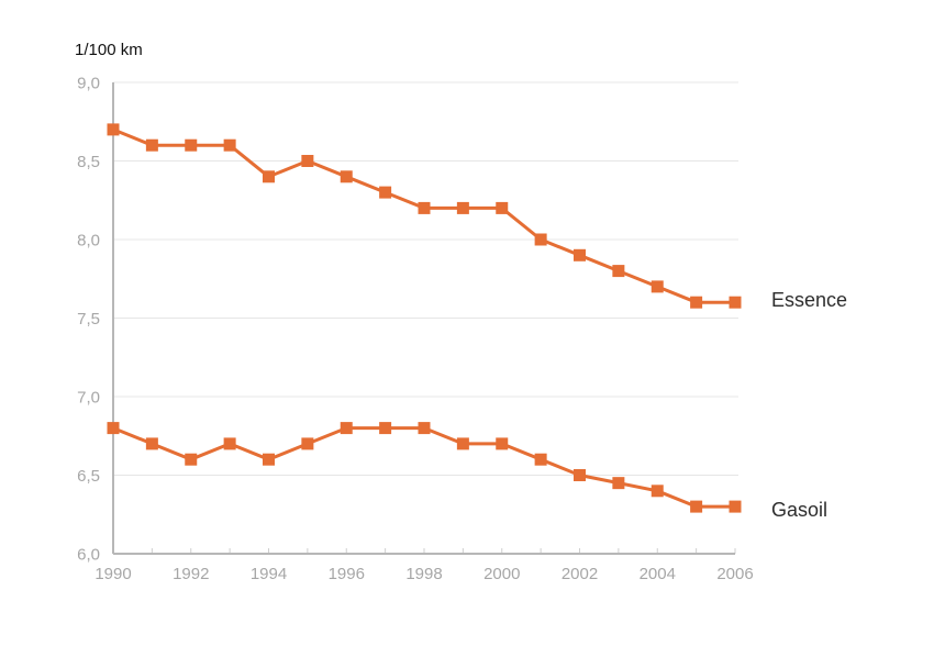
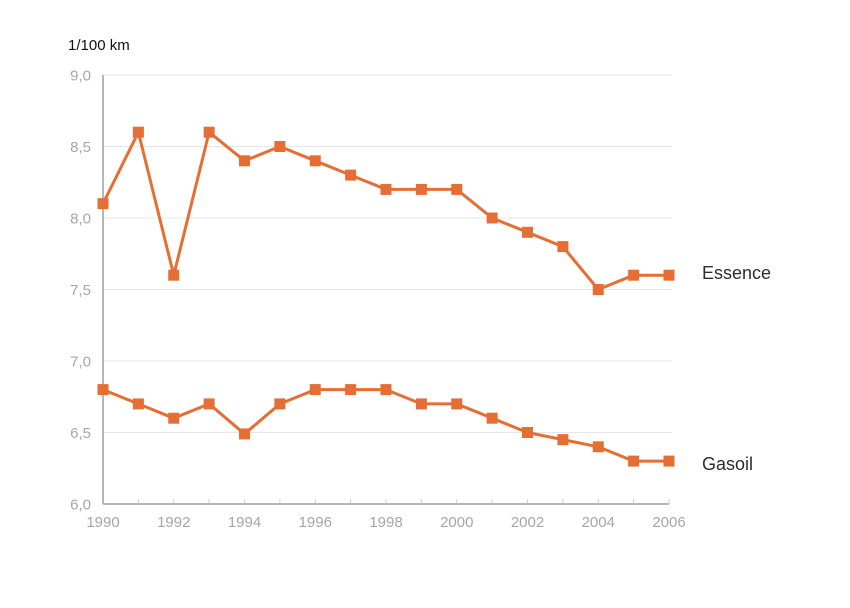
Essence/1990: 8,7 -> 8,1
Essence/1992: 8,6 -> 7,6
Gasoil/1994: 6,60 -> 6,49
Essence/2004: 7,7 -> 7,5
